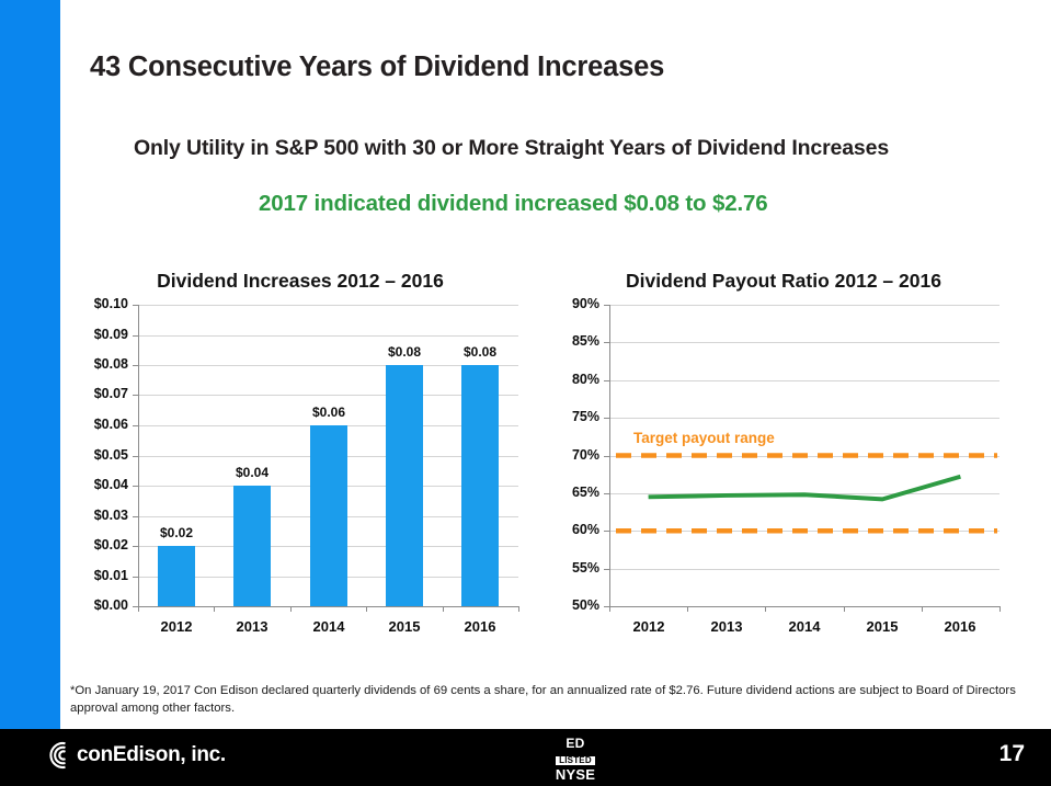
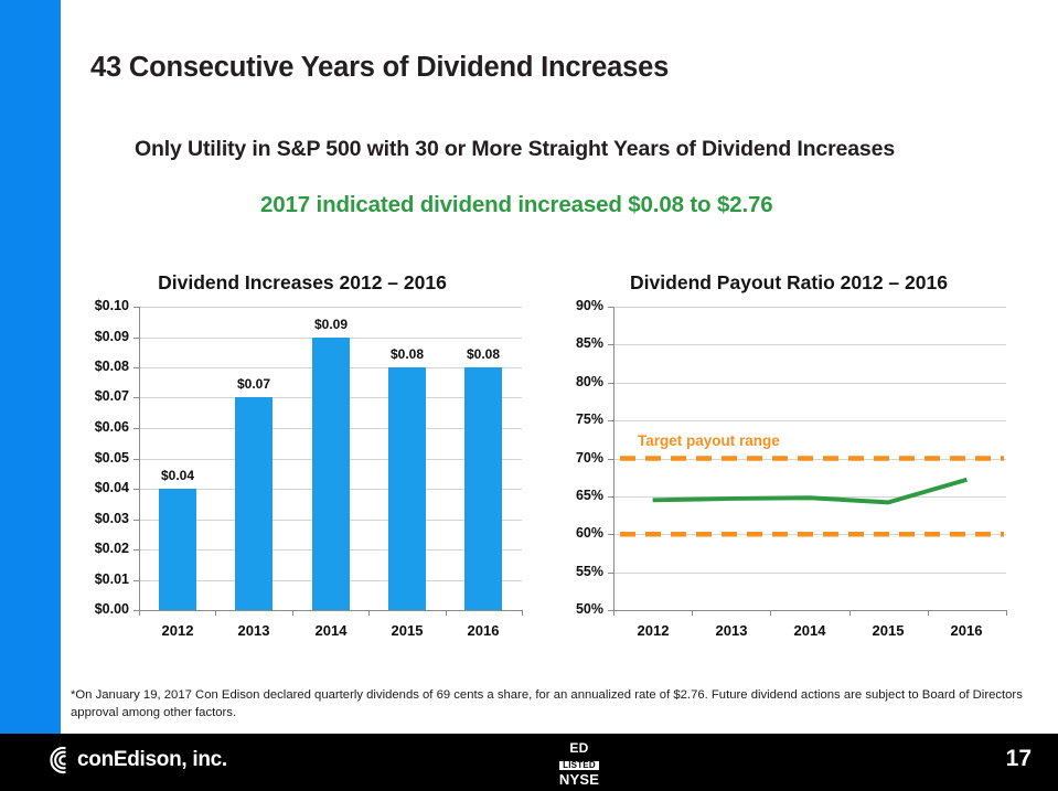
Dividend Increases 2012 – 2016/2012: $0.02 -> $0.04
Dividend Increases 2012 – 2016/2013: $0.04 -> $0.07
Dividend Increases 2012 – 2016/2014: $0.06 -> $0.09
